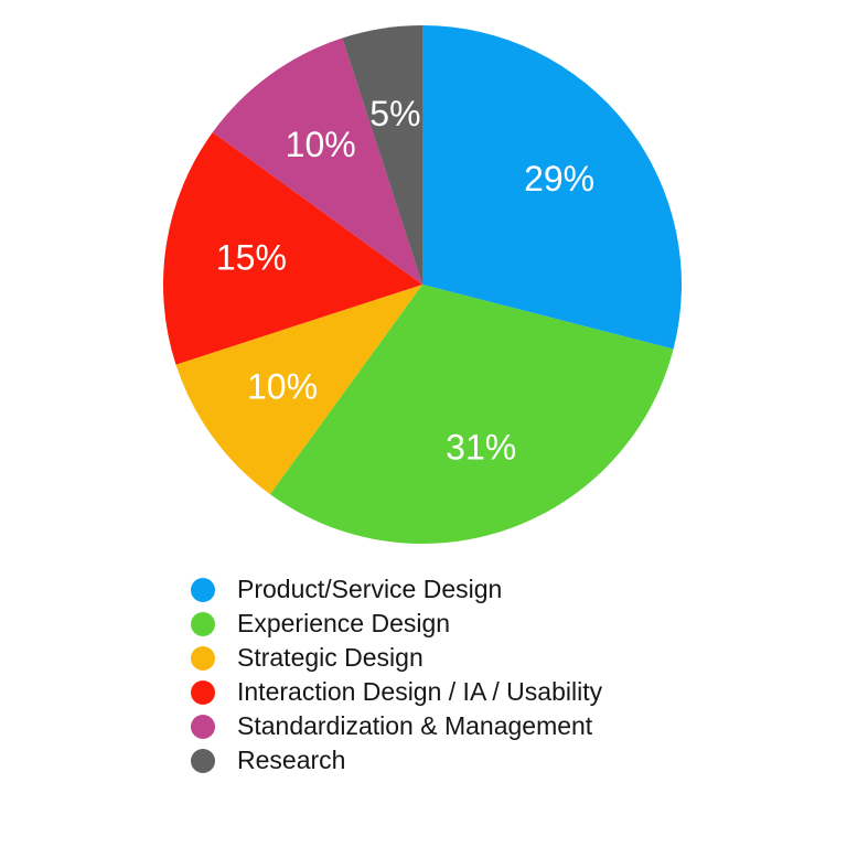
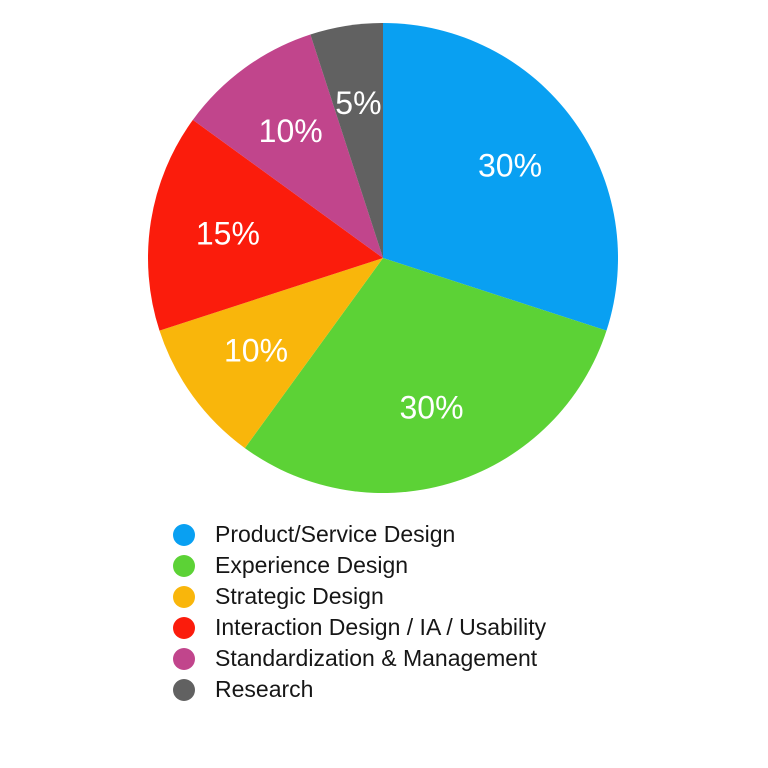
Product/Service Design: 29% -> 30%
Experience Design: 31% -> 30%
